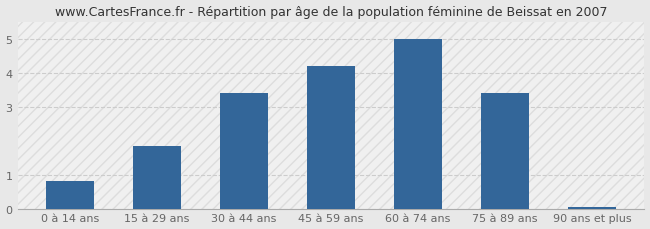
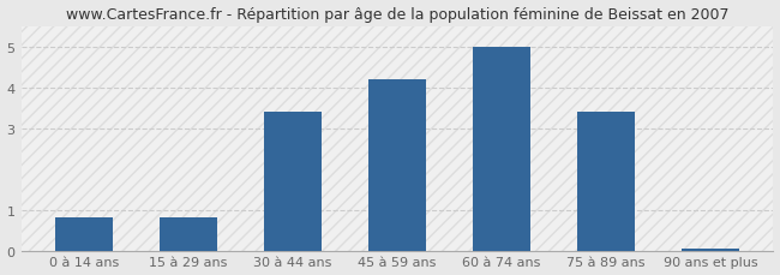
15 à 29 ans: 1.85 -> 0.80
